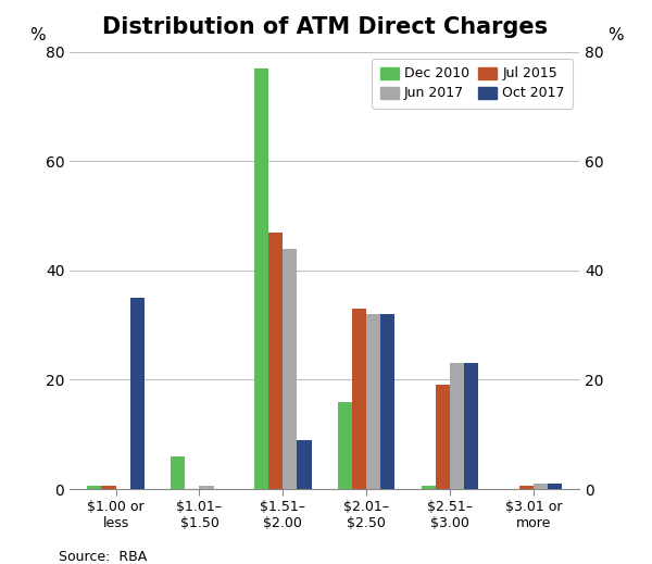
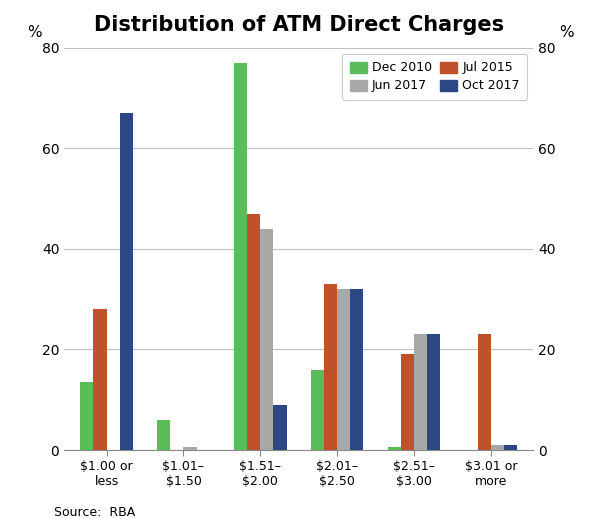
Dec 2010/$1.00 or less: 0.5 -> 13.6
Jul 2015/$1.00 or less: 0.5 -> 28.0
Oct 2017/$1.00 or less: 35 -> 67
Jul 2015/$3.01 or more: 0.5 -> 23.0
